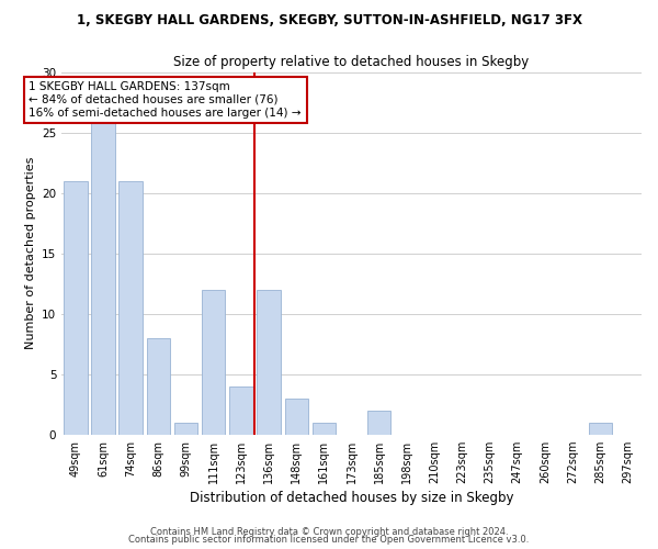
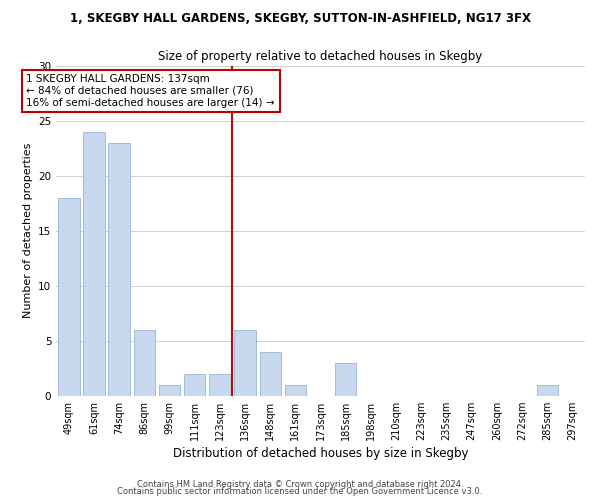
49sqm: 21 -> 18
61sqm: 26 -> 24
74sqm: 21 -> 23
86sqm: 8 -> 6
111sqm: 12 -> 2
123sqm: 4 -> 2
136sqm: 12 -> 6
148sqm: 3 -> 4
185sqm: 2 -> 3
